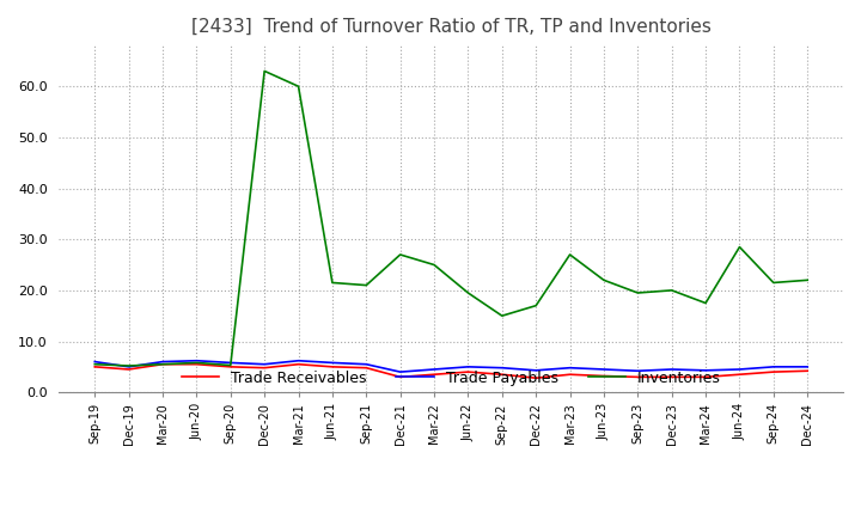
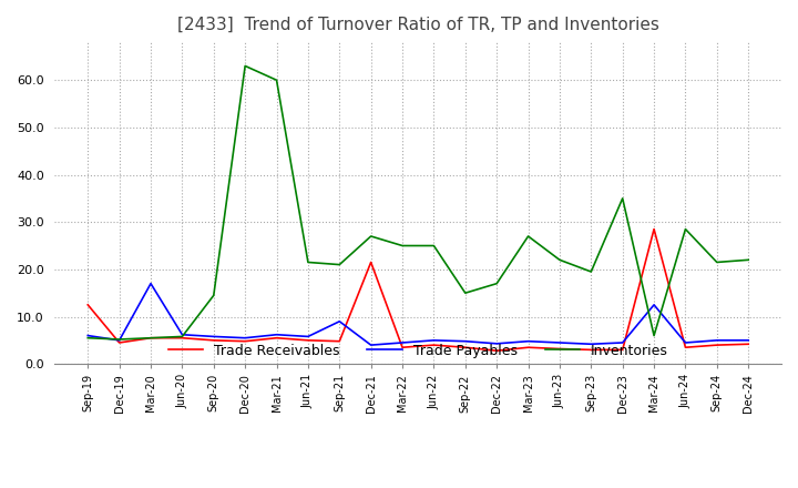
Trade Receivables/Sep-19: 5.0 -> 12.5
Trade Payables/Mar-20: 6.0 -> 17.0
Inventories/Sep-20: 5.3 -> 14.5
Trade Payables/Sep-21: 5.5 -> 9.0
Trade Receivables/Dec-21: 3.0 -> 21.5
Inventories/Jun-22: 19.5 -> 25.0
Inventories/Dec-23: 20.0 -> 35.0
Trade Receivables/Mar-24: 3.0 -> 28.5
Trade Payables/Mar-24: 4.3 -> 12.5
Inventories/Mar-24: 17.5 -> 6.0
